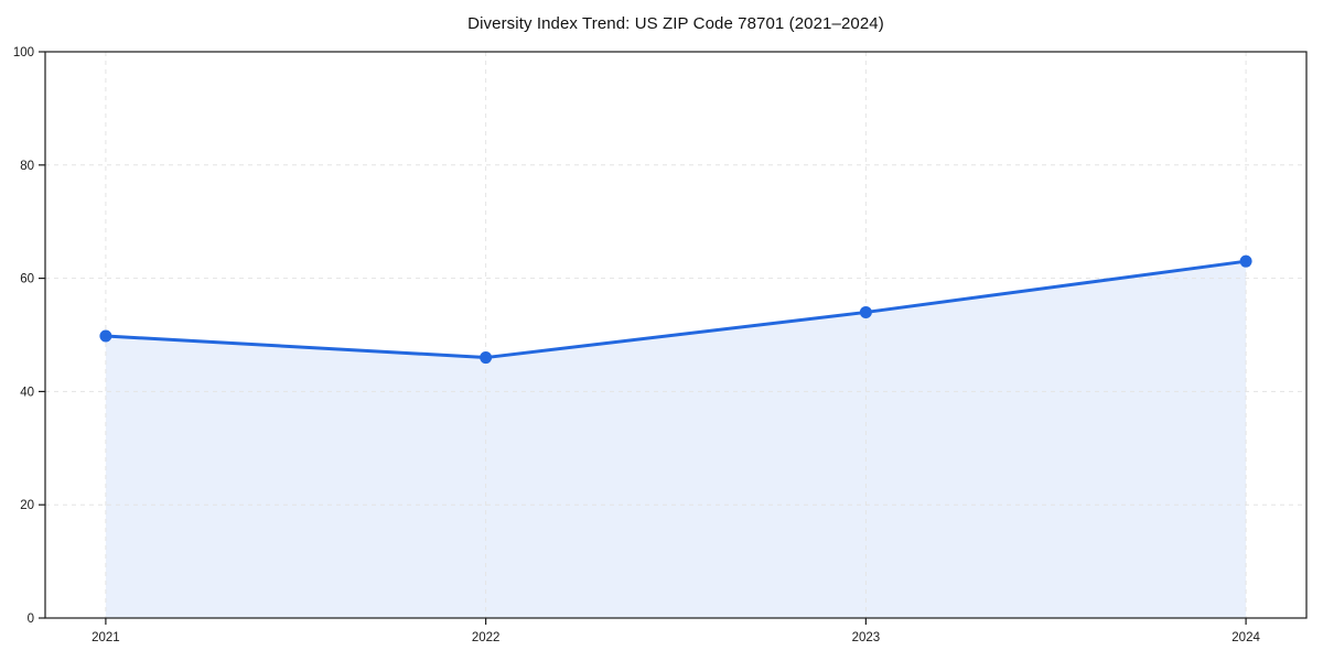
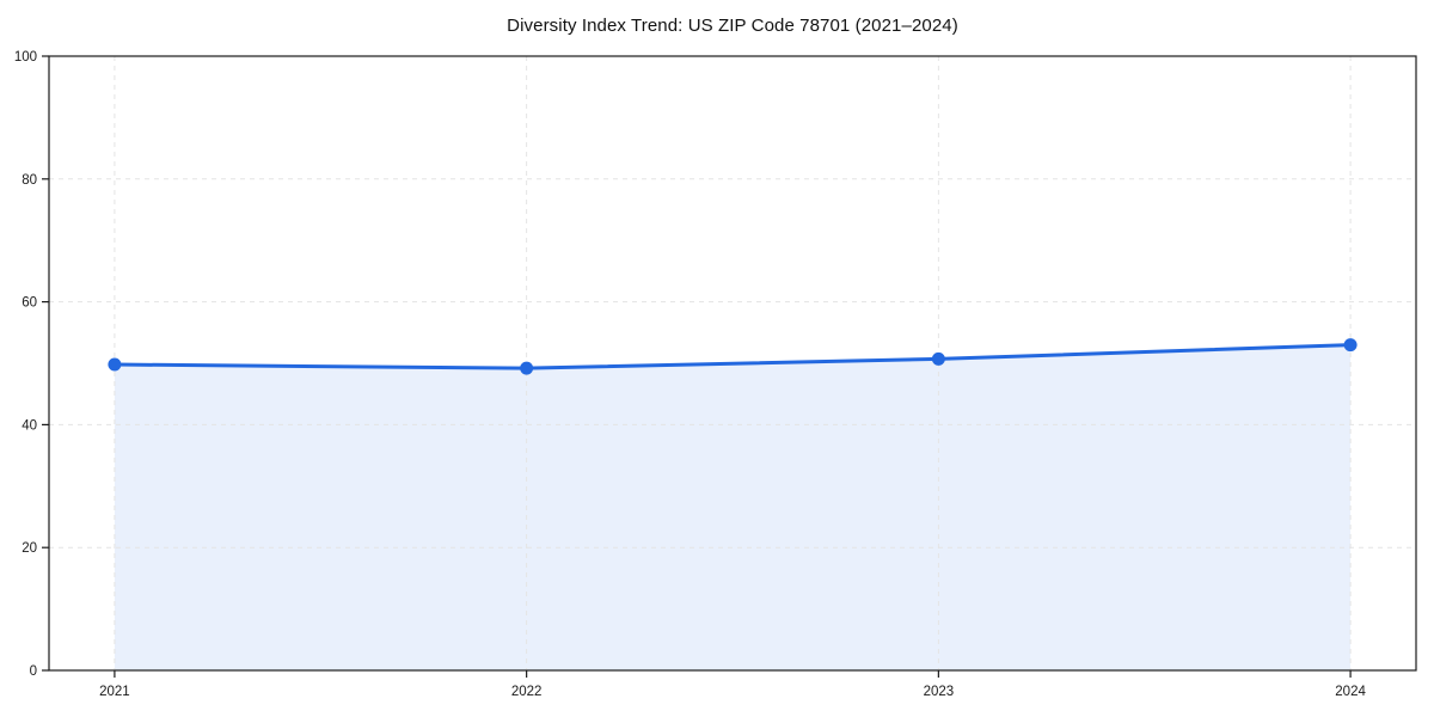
2022: 46 -> 49
2023: 54 -> 51
2024: 63 -> 53
